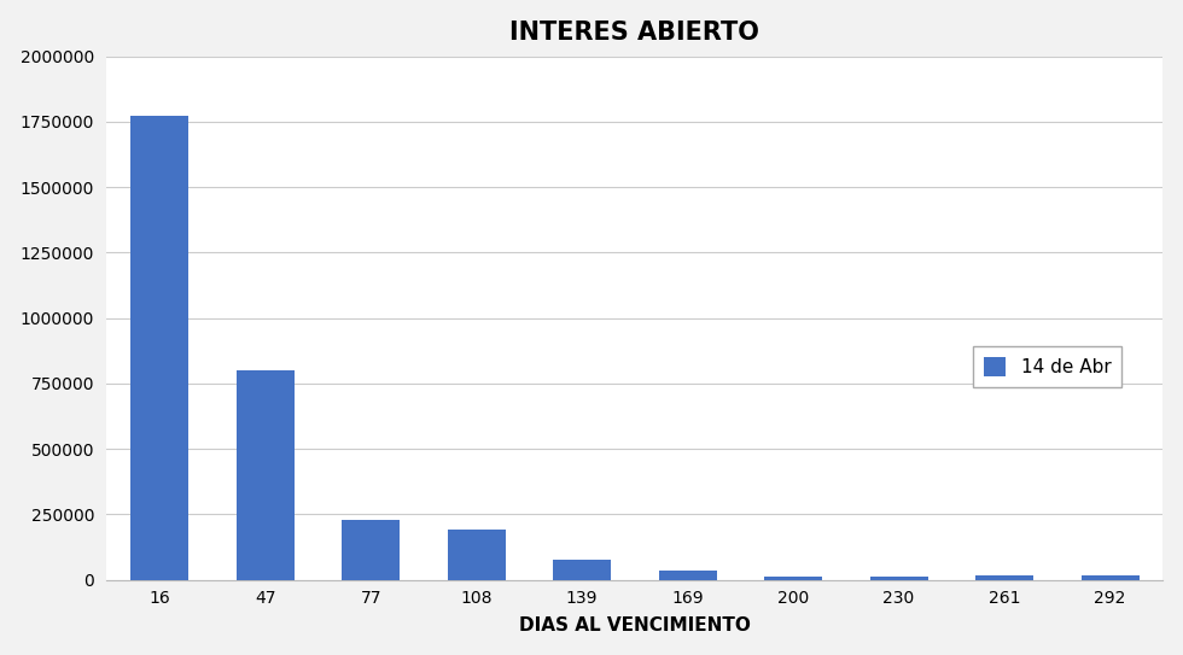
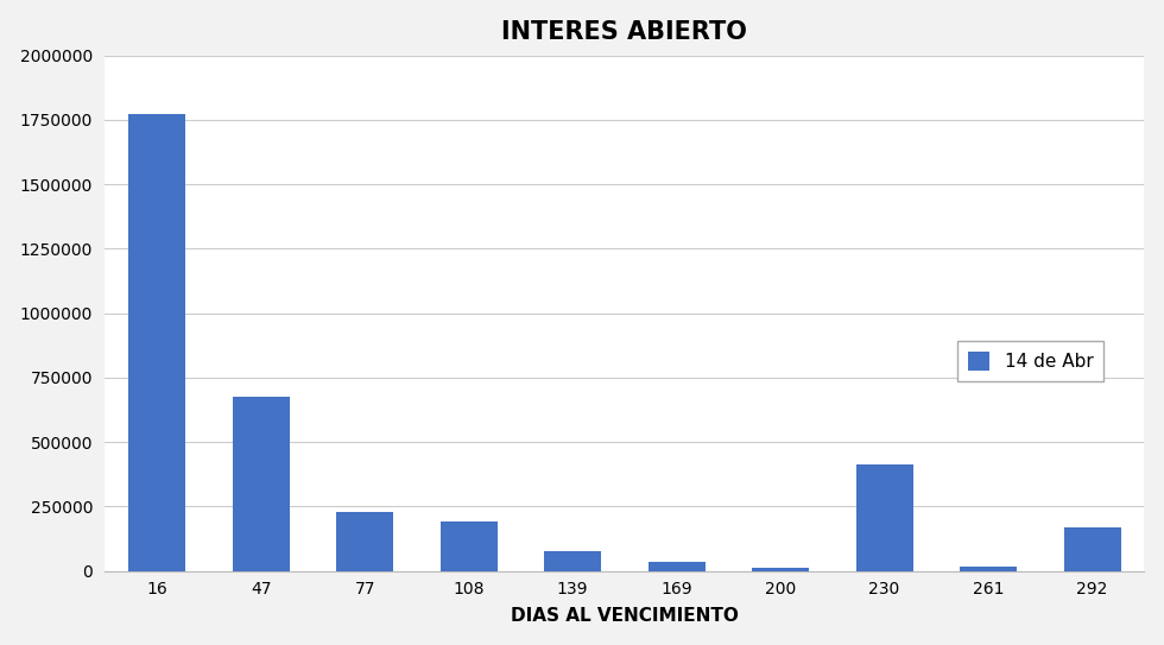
47: 800000 -> 675000
230: 14000 -> 415000
292: 18000 -> 170000
